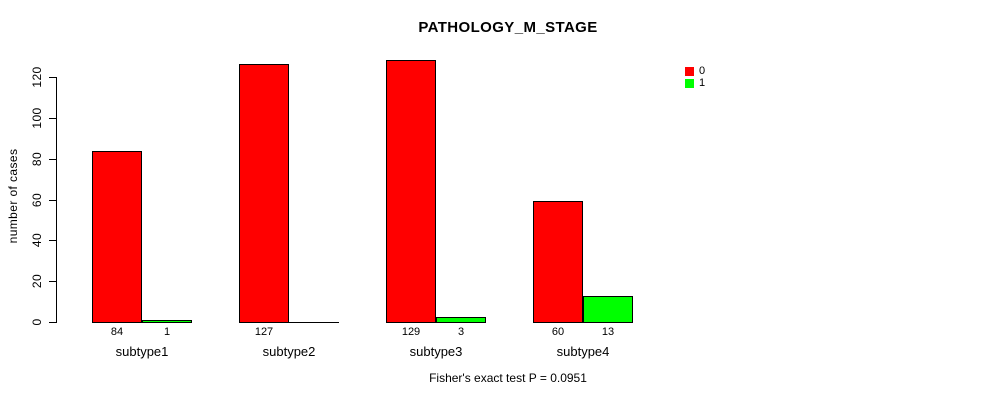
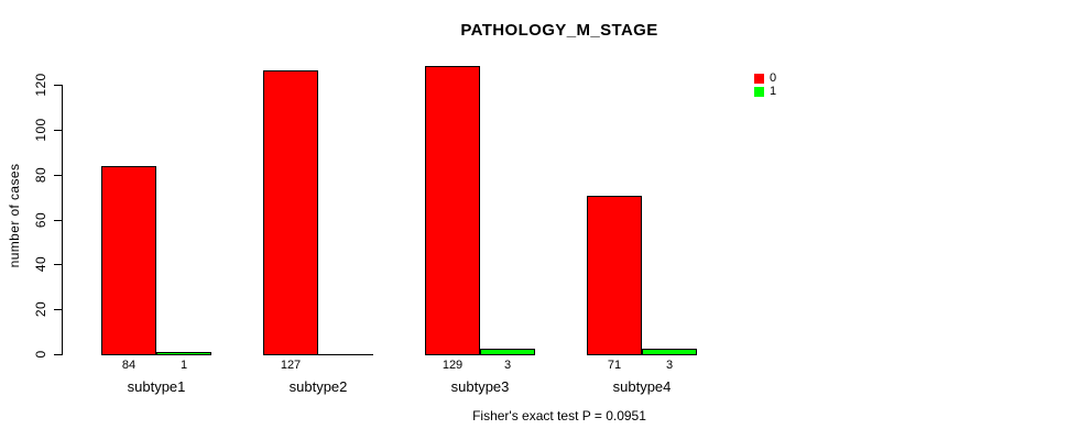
0/subtype4: 60 -> 71
1/subtype4: 13 -> 3
